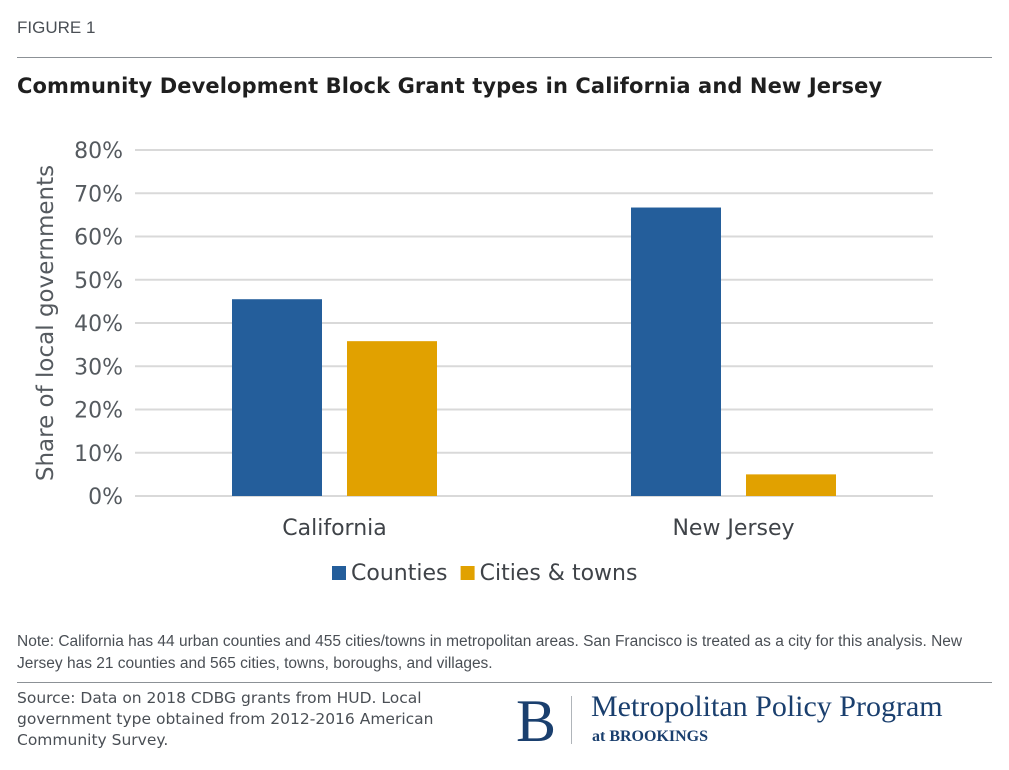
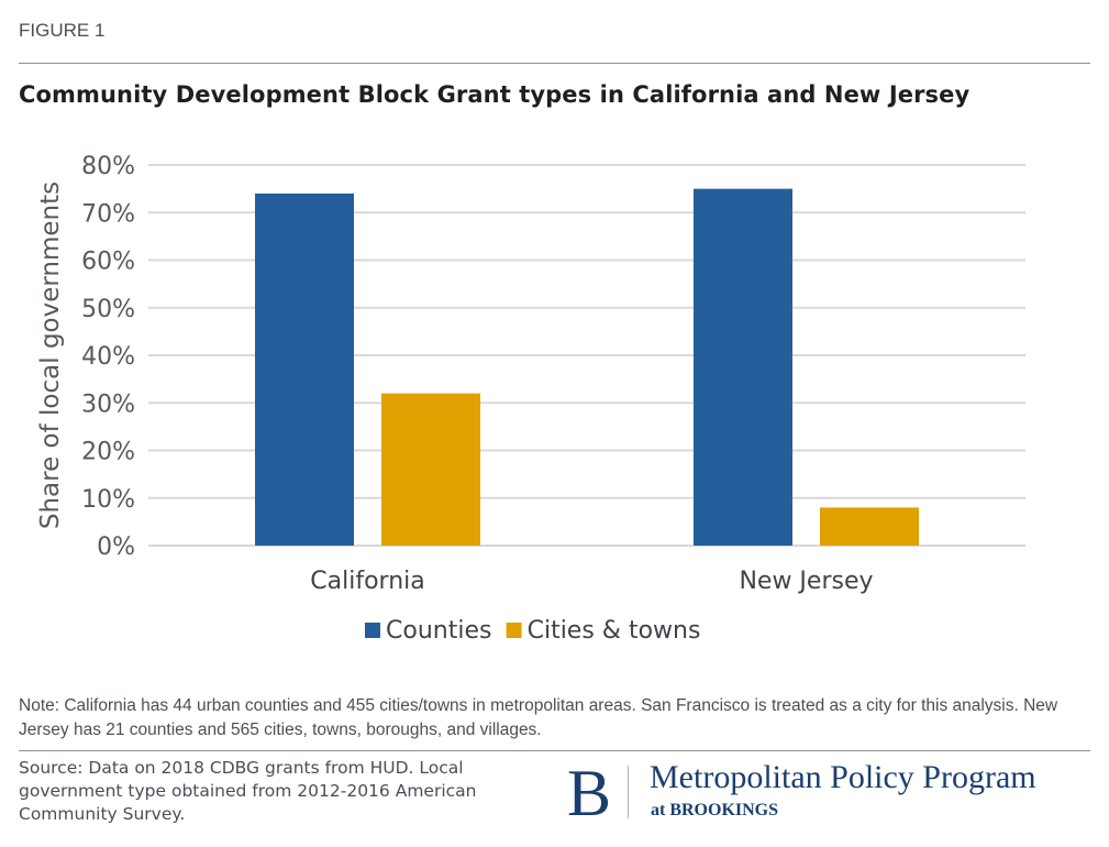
Counties/California: 46% -> 74%
Cities & towns/California: 36% -> 32%
Counties/New Jersey: 67% -> 75%
Cities & towns/New Jersey: 5% -> 8%
